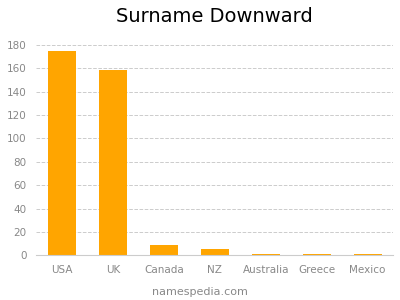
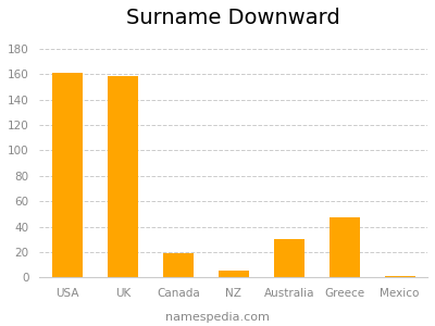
USA: 175 -> 161
Canada: 9 -> 19
Australia: 1 -> 30
Greece: 1 -> 47
